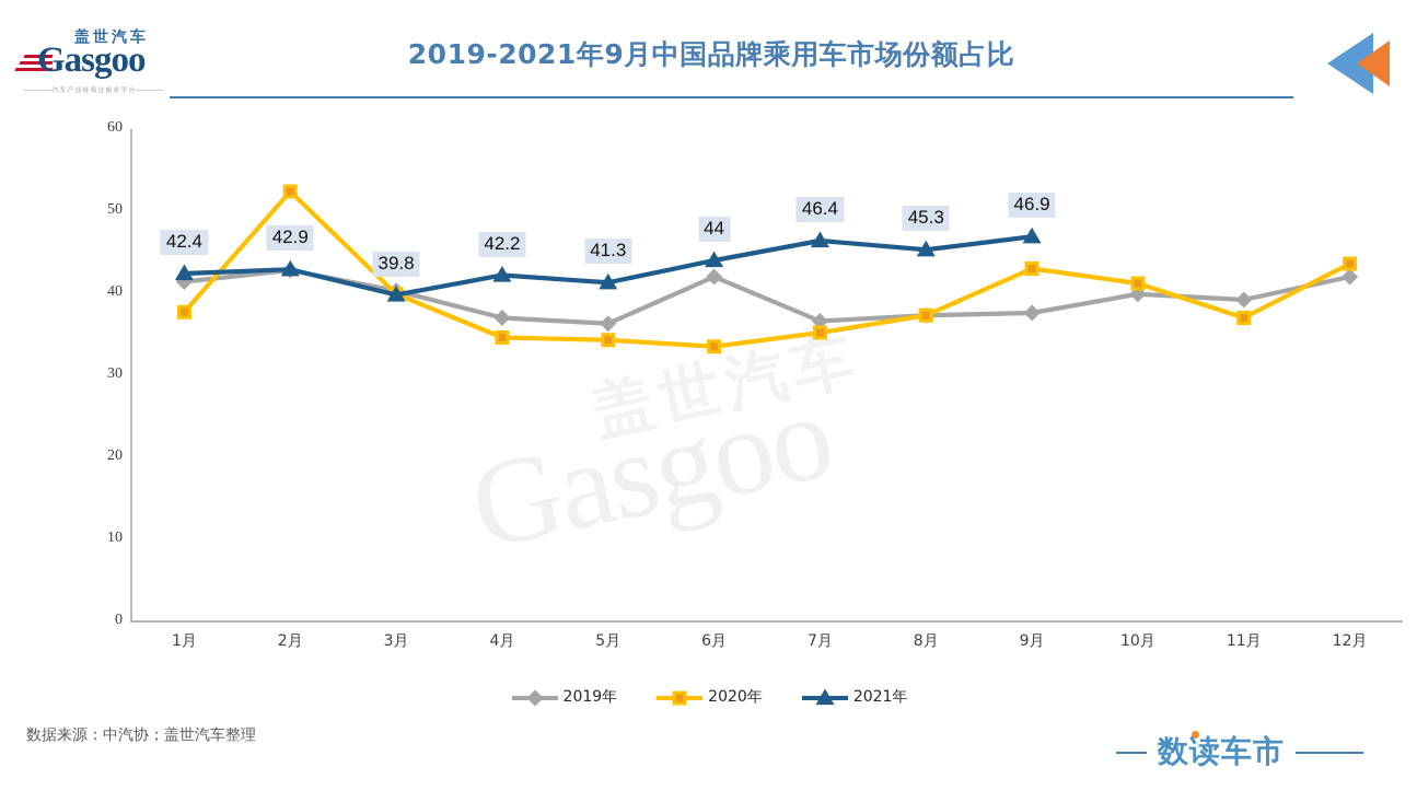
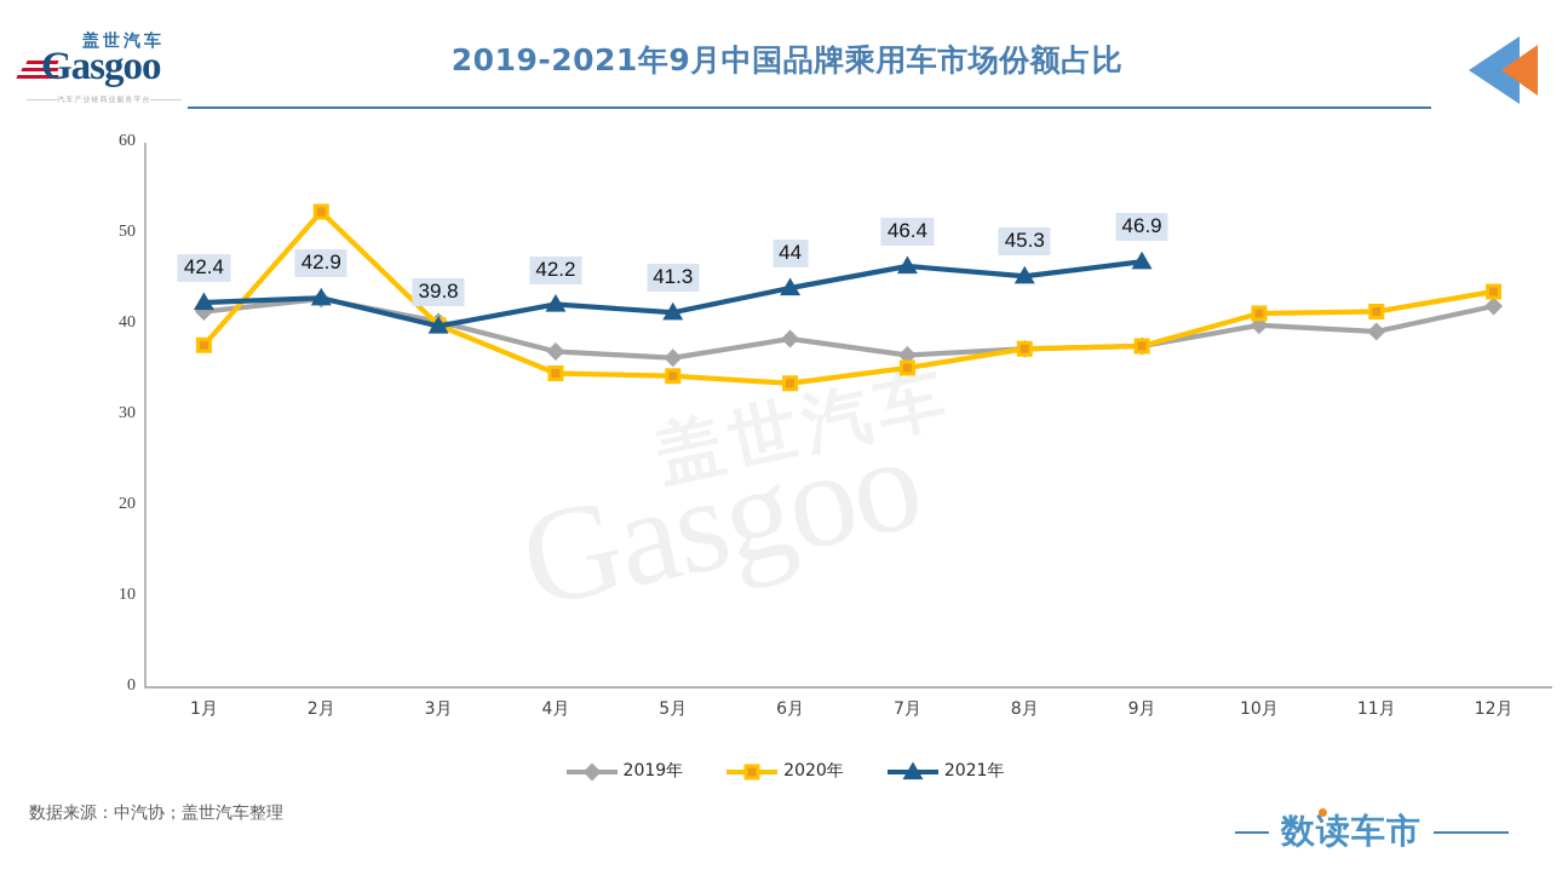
2019年/6月: 42 -> 38
2020年/9月: 43 -> 38
2020年/11月: 37 -> 41
